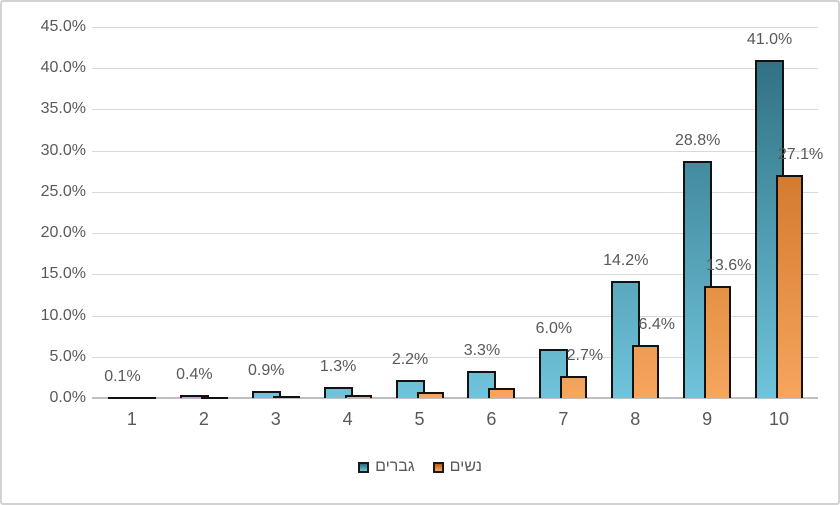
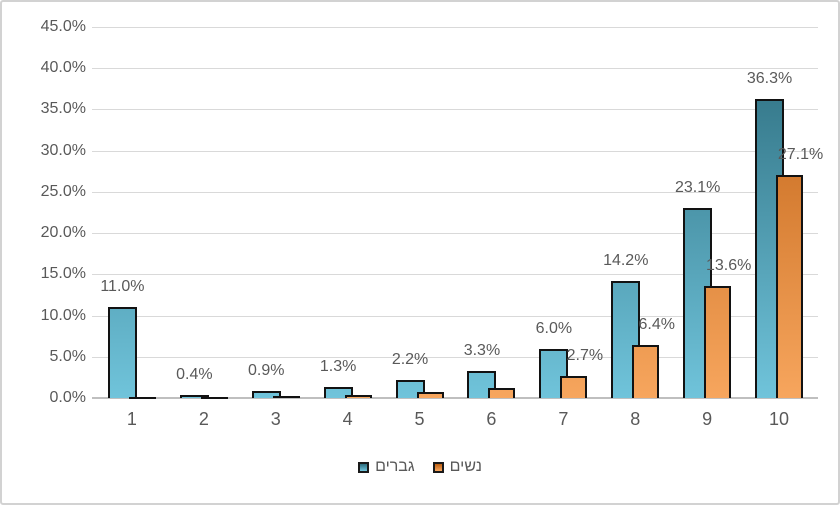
גברים/1: 0.1% -> 11.0%
גברים/9: 28.8% -> 23.1%
גברים/10: 41.0% -> 36.3%
